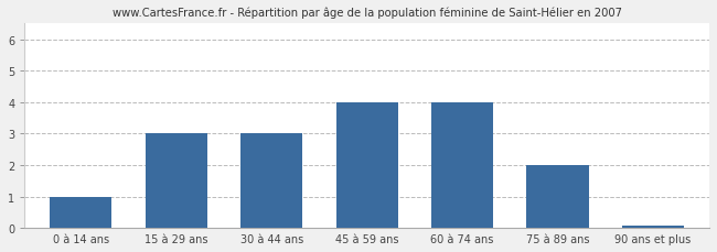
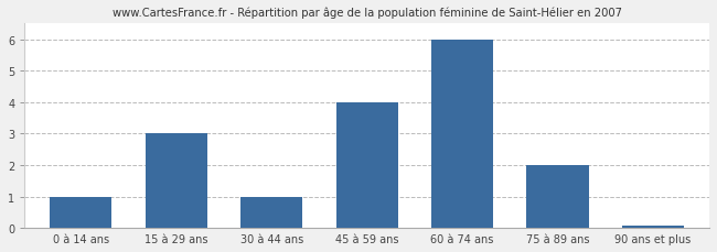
30 à 44 ans: 3.00 -> 1.00
60 à 74 ans: 4.00 -> 6.00
